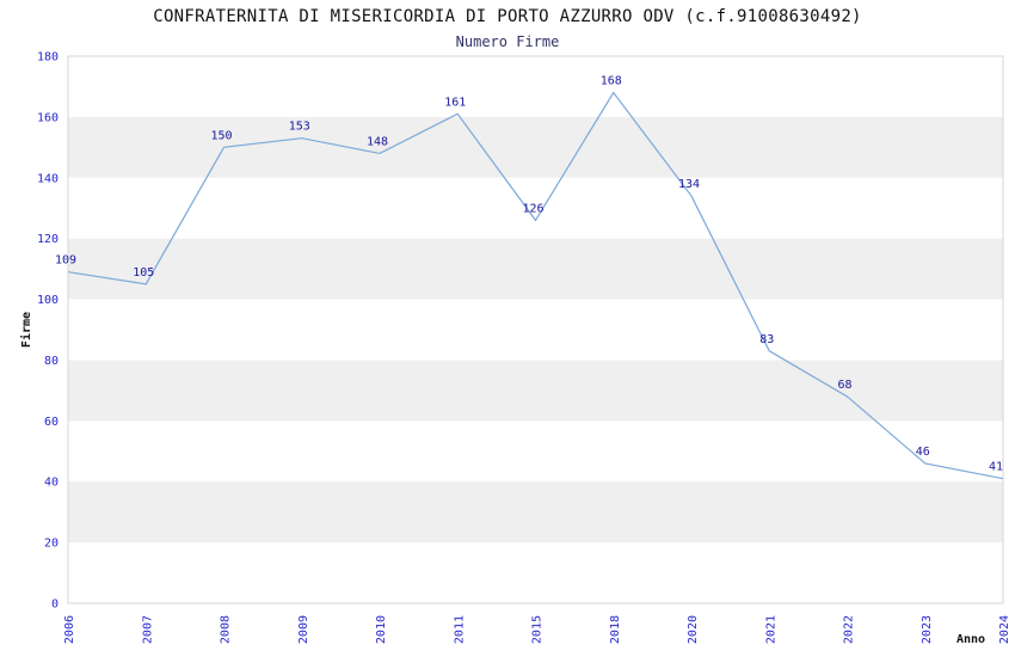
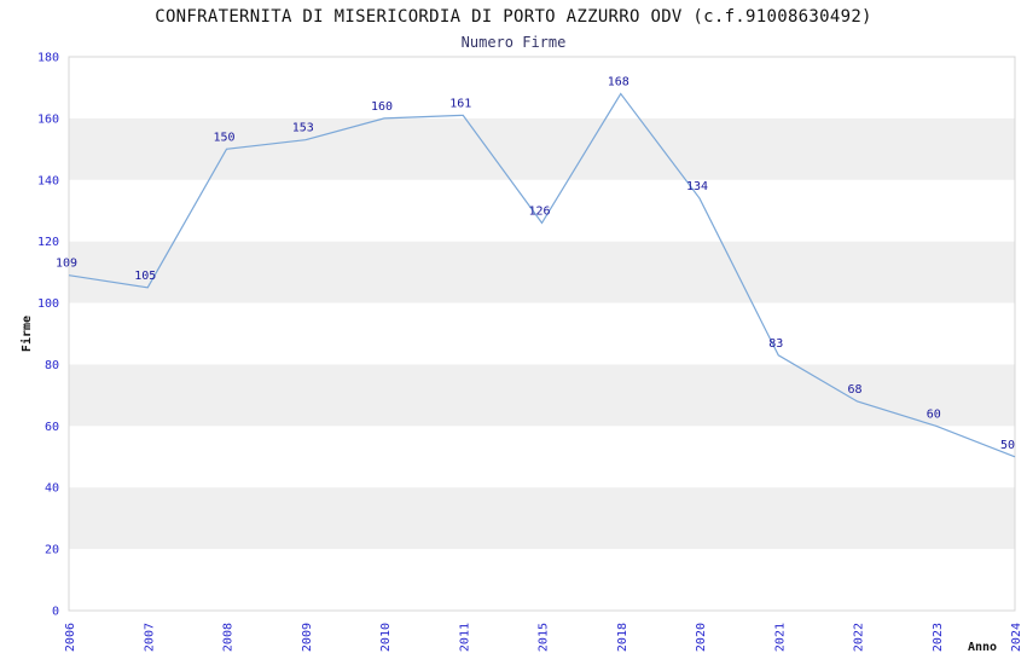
2010: 148 -> 160
2023: 46 -> 60
2024: 41 -> 50
